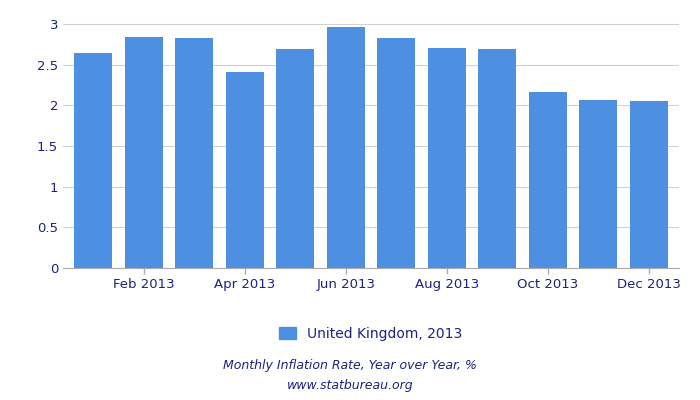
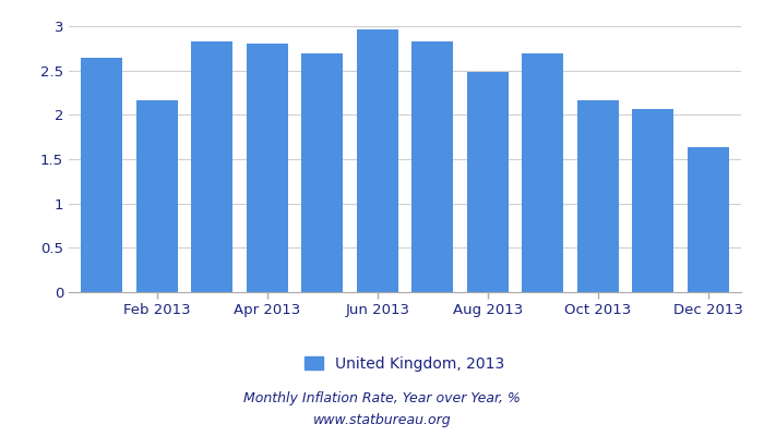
Feb 2013: 2.84 -> 2.16
Apr 2013: 2.41 -> 2.80
Aug 2013: 2.71 -> 2.48
Dec 2013: 2.05 -> 1.64
